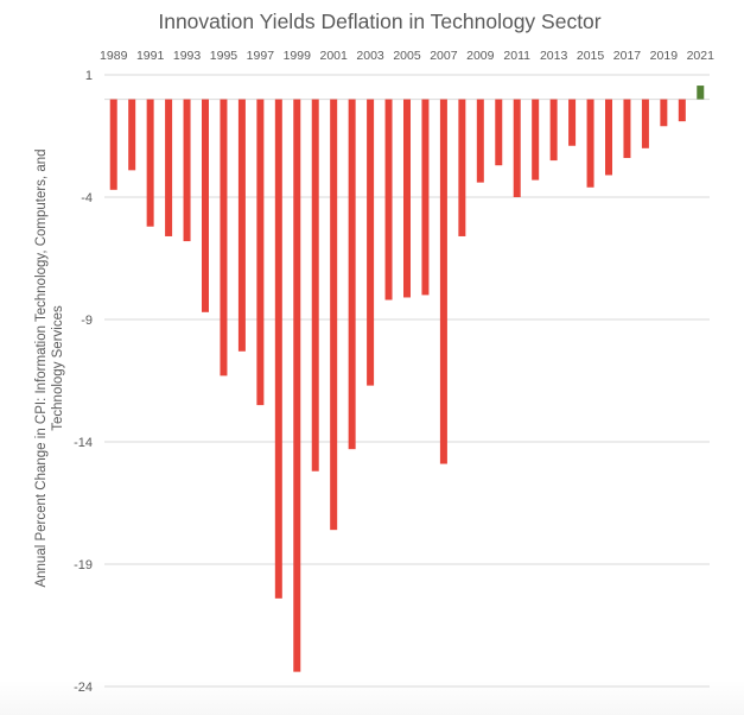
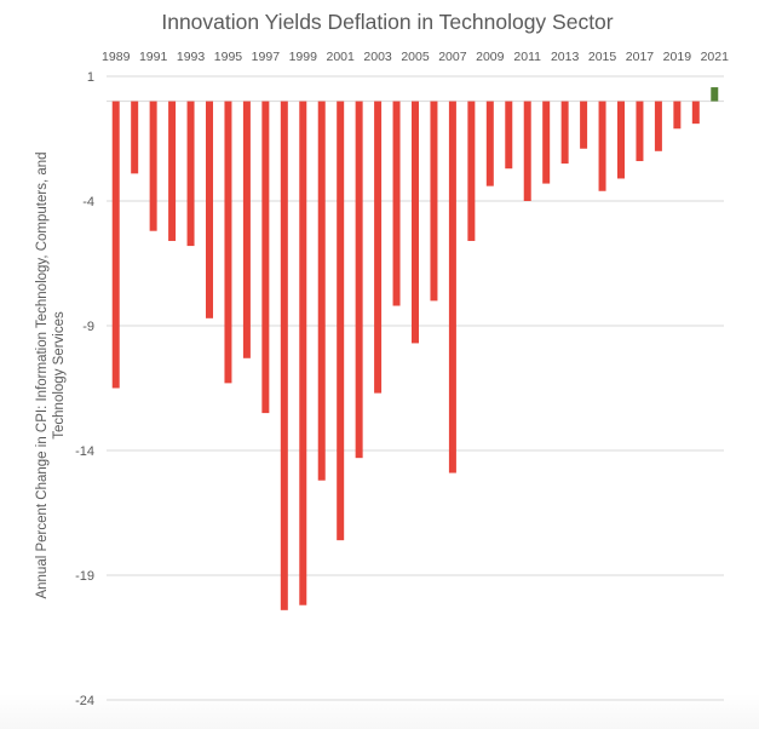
1989: -3.7 -> -11.5
1999: -23.4 -> -20.2
2005: -8.1 -> -9.7
